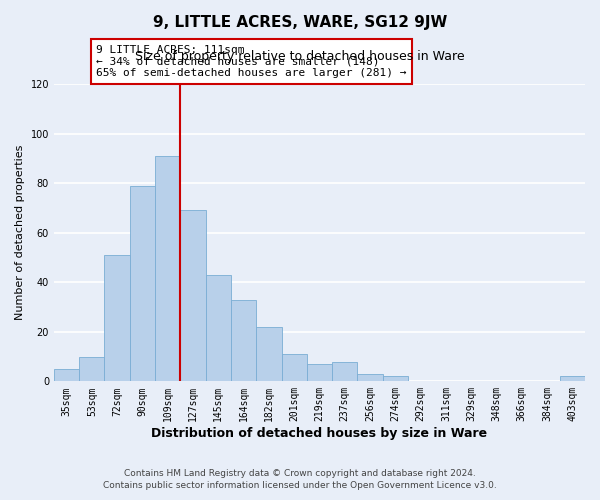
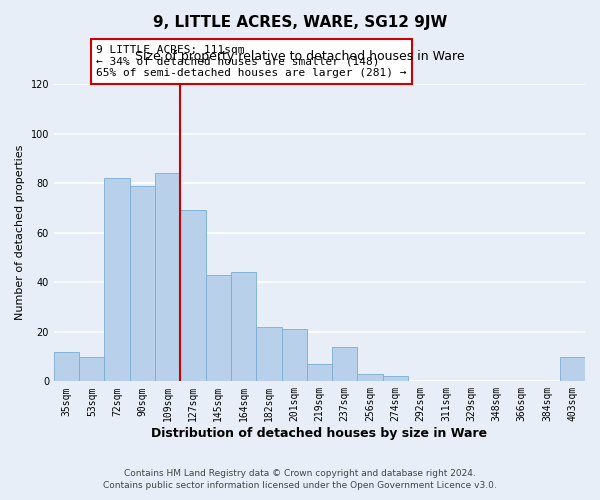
35sqm: 5 -> 12
72sqm: 51 -> 82
109sqm: 91 -> 84
164sqm: 33 -> 44
201sqm: 11 -> 21
237sqm: 8 -> 14
403sqm: 2 -> 10
